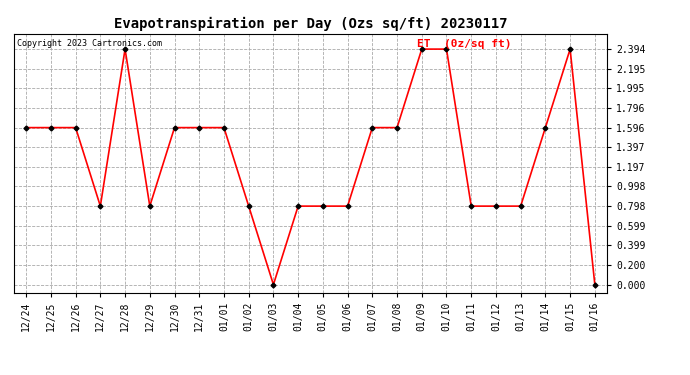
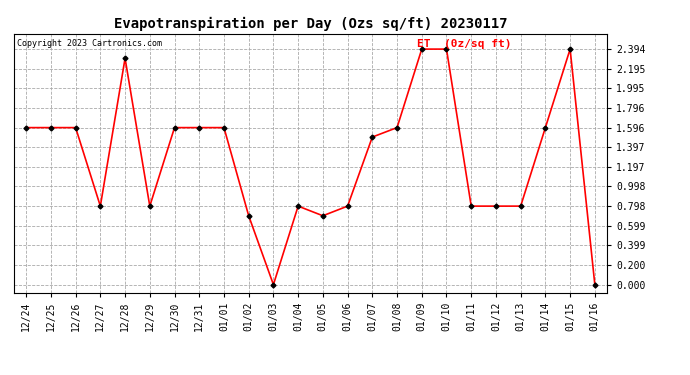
12/28: 2.39 -> 2.30
01/02: 0.80 -> 0.70
01/05: 0.80 -> 0.70
01/07: 1.60 -> 1.50
